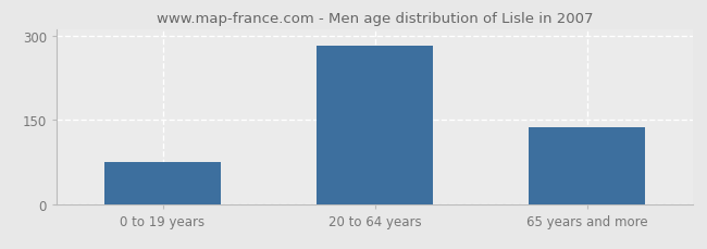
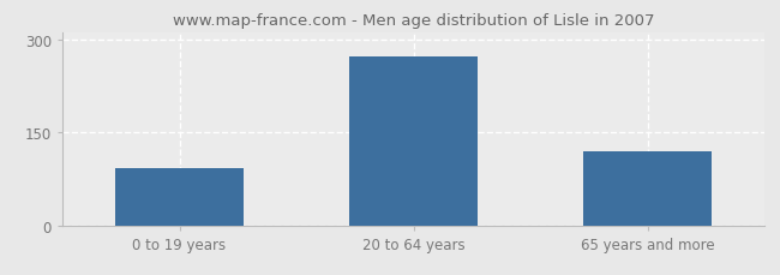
0 to 19 years: 75 -> 92
20 to 64 years: 283 -> 272
65 years and more: 137 -> 120
